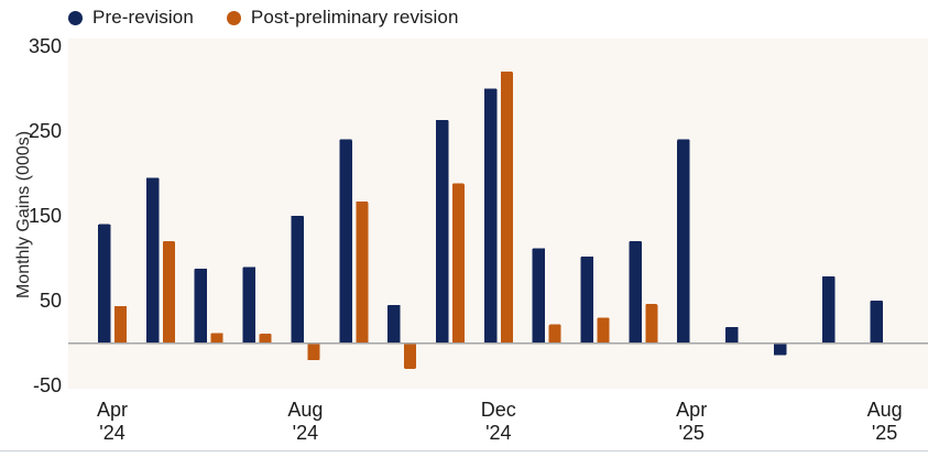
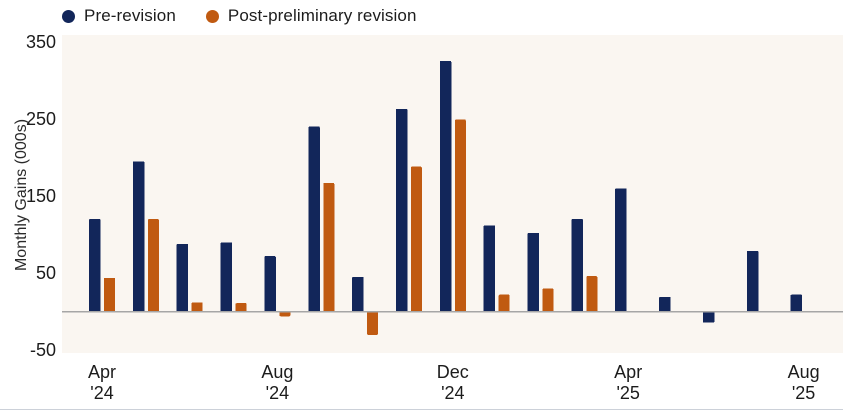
Pre-revision/Apr '24: 140 -> 120
Pre-revision/Aug '24: 150 -> 70
Post-preliminary revision/Aug '24: -20 -> -10
Pre-revision/Dec '24: 300 -> 320
Post-preliminary revision/Dec '24: 320 -> 250
Pre-revision/Apr '25: 240 -> 160
Pre-revision/Aug '25: 50 -> 20
